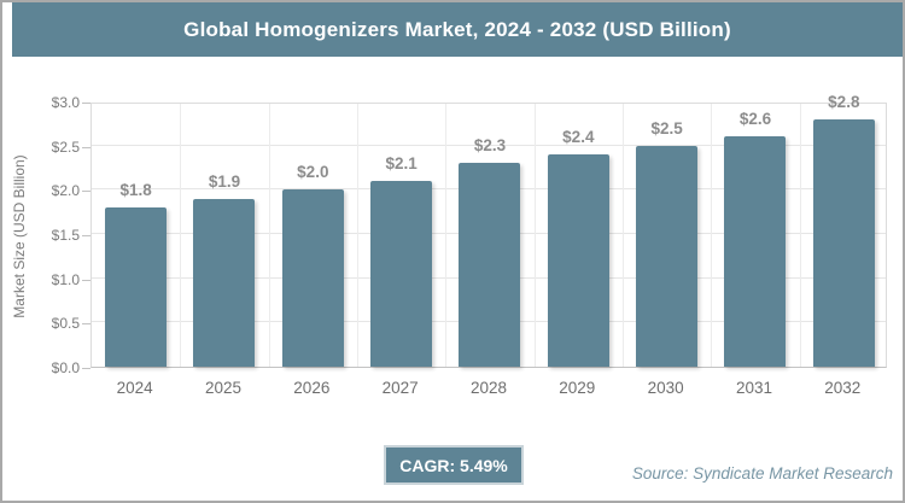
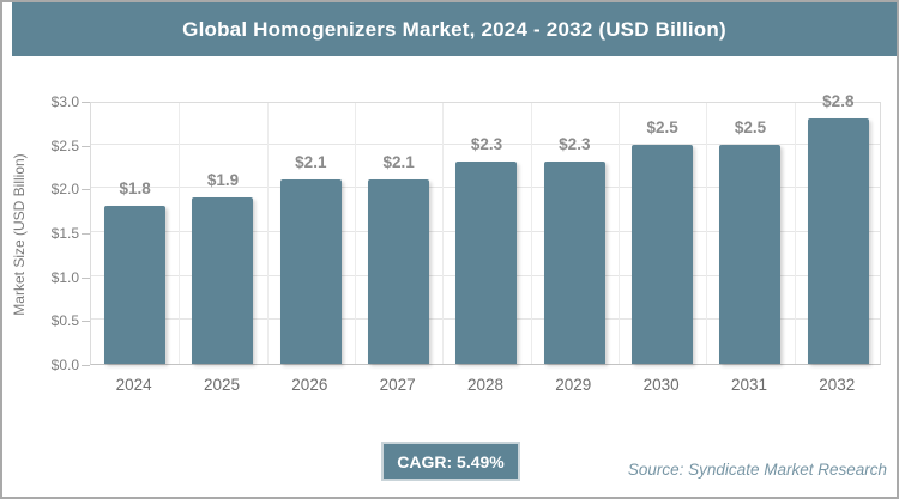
2026: $2.0 -> $2.1
2029: $2.4 -> $2.3
2031: $2.6 -> $2.5
